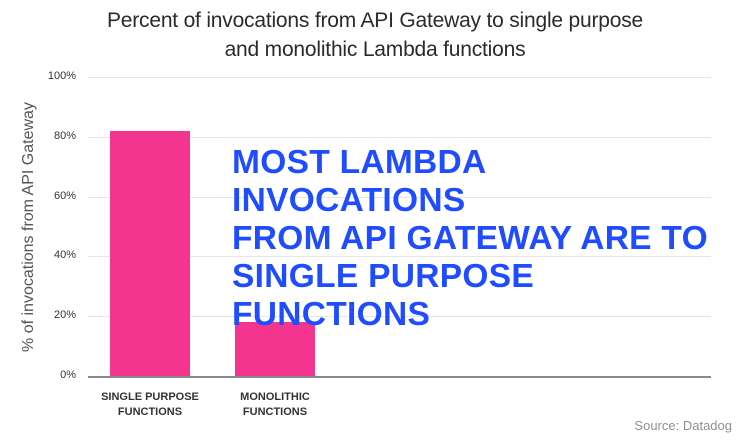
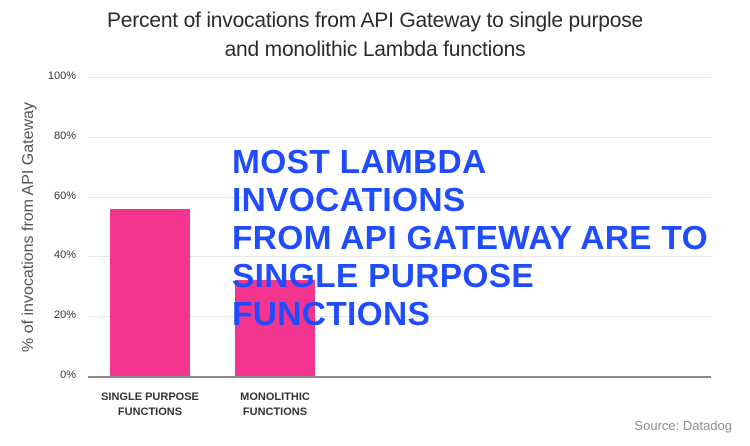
SINGLE PURPOSE FUNCTIONS: 82% -> 56%
MONOLITHIC FUNCTIONS: 18% -> 32%
